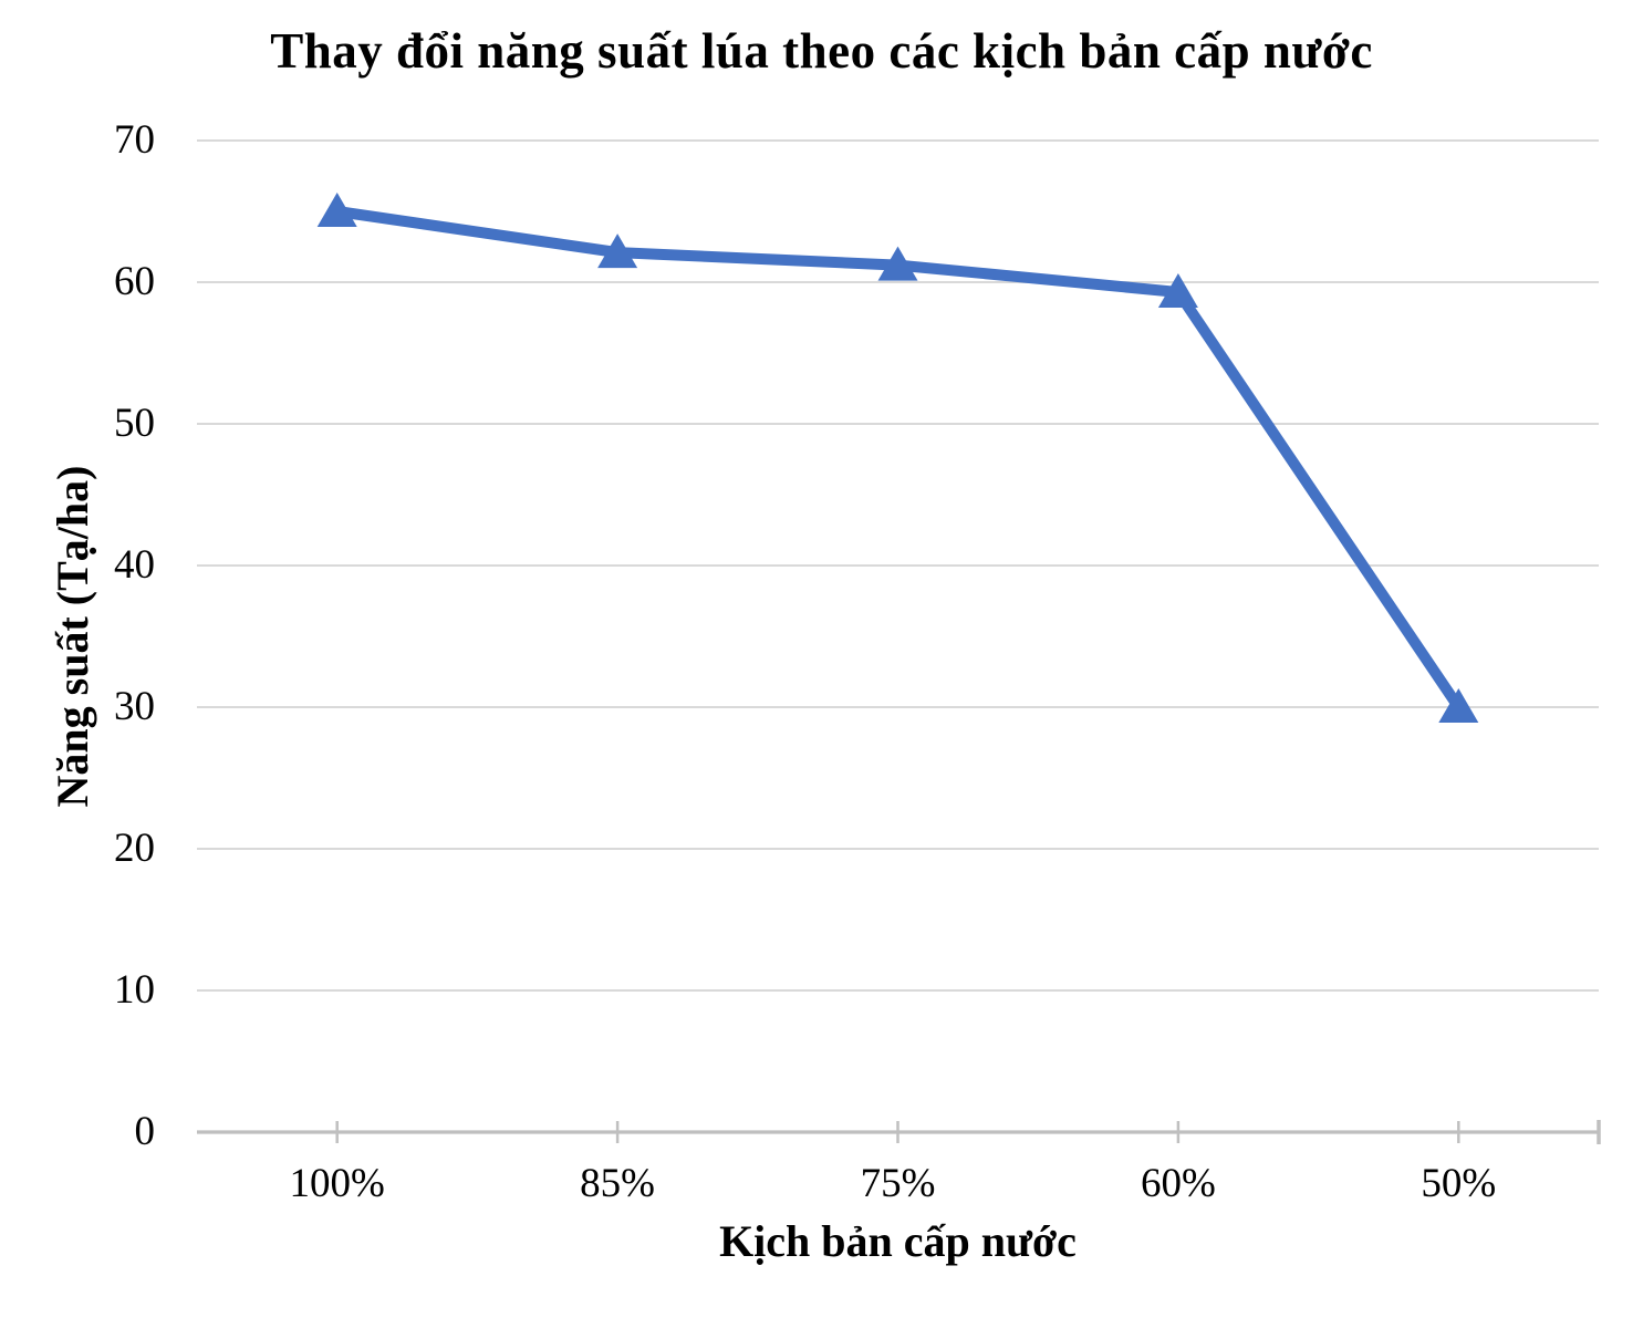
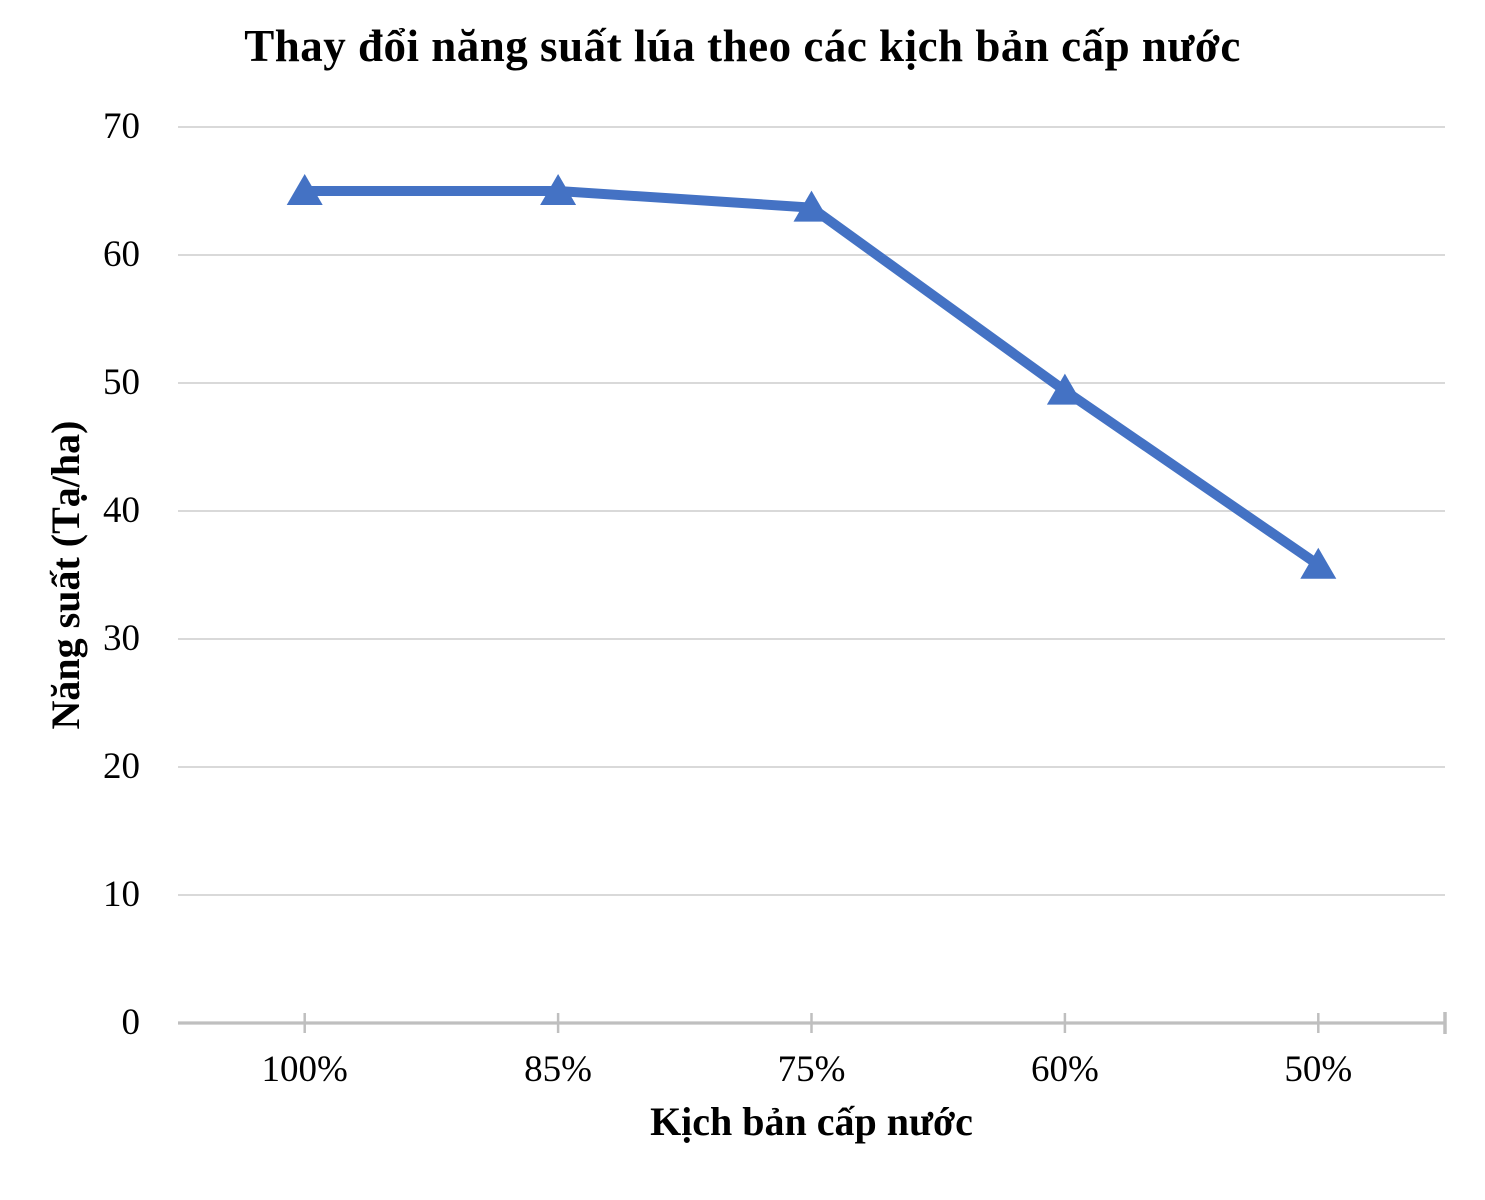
85%: 62.1 -> 65.0
75%: 61.2 -> 63.7
60%: 59.3 -> 49.4
50%: 30.0 -> 35.8
